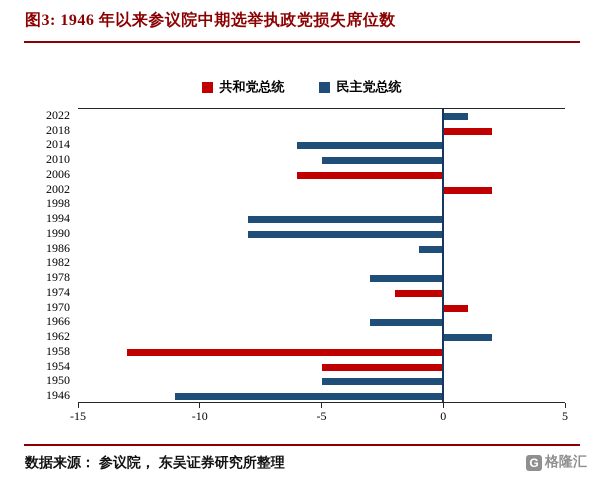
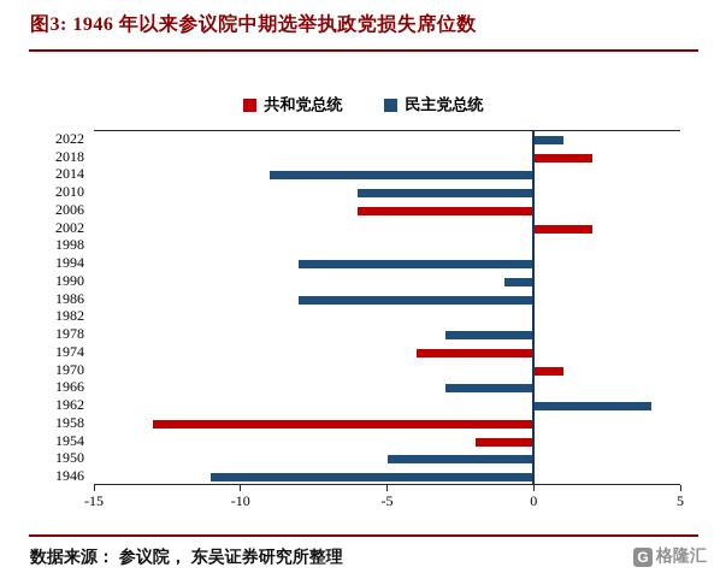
2014: -6 -> -9
2010: -5 -> -6
1990: -8 -> -1
1986: -1 -> -8
1974: -2 -> -4
1962: 2 -> 4
1954: -5 -> -2
